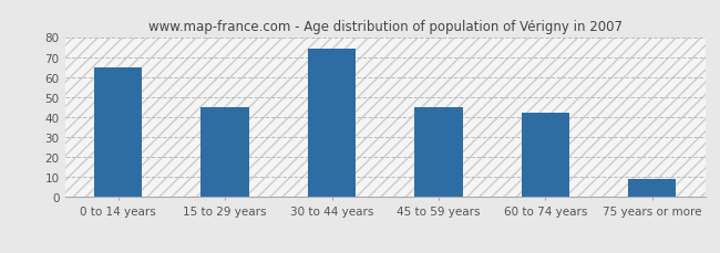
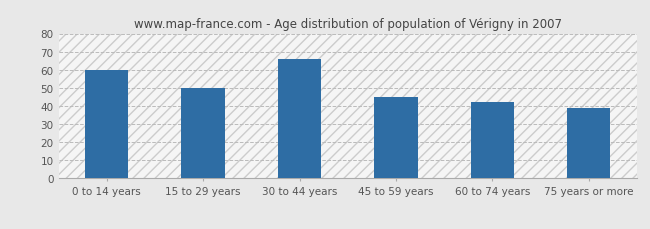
0 to 14 years: 65 -> 60
15 to 29 years: 45 -> 50
30 to 44 years: 74 -> 66
75 years or more: 9 -> 39
